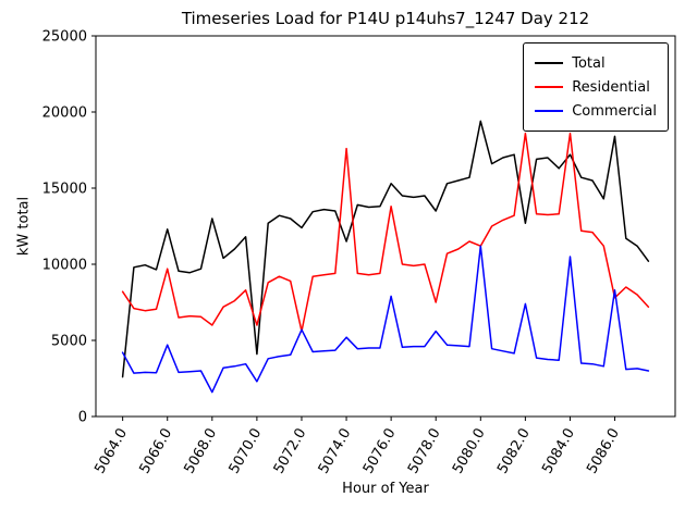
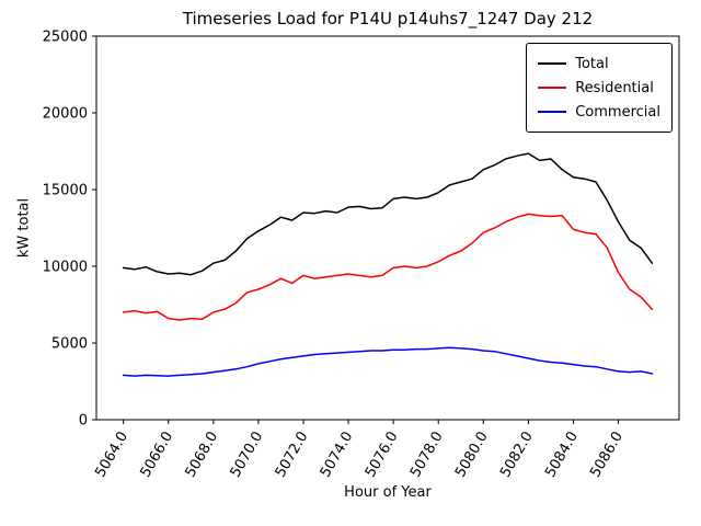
Total/5064.0: 2600 -> 9900
Residential/5064.0: 8200 -> 7000
Commercial/5064.0: 4200 -> 2900
Total/5066.0: 12300 -> 9500
Residential/5066.0: 9700 -> 6600
Commercial/5066.0: 4700 -> 2800
Total/5068.0: 13000 -> 10200
Residential/5068.0: 6000 -> 7000
Commercial/5068.0: 1600 -> 3100
Total/5070.0: 4100 -> 12300
Residential/5070.0: 6000 -> 8500
Commercial/5070.0: 2300 -> 3600
Total/5072.0: 12400 -> 13500
Residential/5072.0: 5600 -> 9400
Commercial/5072.0: 5700 -> 4200
Total/5074.0: 11500 -> 13800
Residential/5074.0: 17600 -> 9500
Commercial/5074.0: 5200 -> 4400
Total/5076.0: 15300 -> 14400
Residential/5076.0: 13800 -> 9900
Commercial/5076.0: 7900 -> 4600
Total/5078.0: 13500 -> 14800
Residential/5078.0: 7500 -> 10300
Commercial/5078.0: 5600 -> 4600
Total/5080.0: 19400 -> 16300
Residential/5080.0: 11200 -> 12200
Commercial/5080.0: 11200 -> 4500
Total/5082.0: 12700 -> 17400
Residential/5082.0: 18600 -> 13400
Commercial/5082.0: 7400 -> 4000
Total/5084.0: 17200 -> 15800
Residential/5084.0: 18600 -> 12400
Commercial/5084.0: 10500 -> 3600
Total/5086.0: 18400 -> 12900
Residential/5086.0: 7800 -> 9600
Commercial/5086.0: 8300 -> 3200
